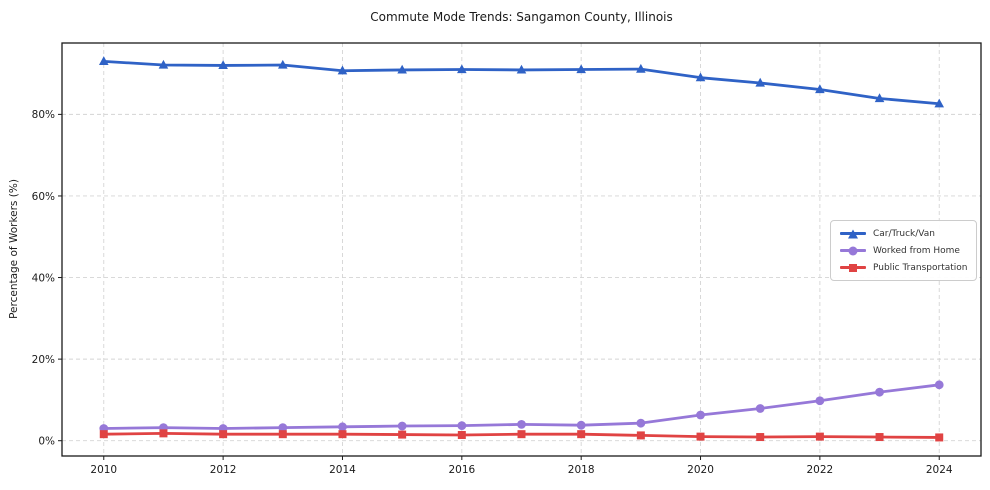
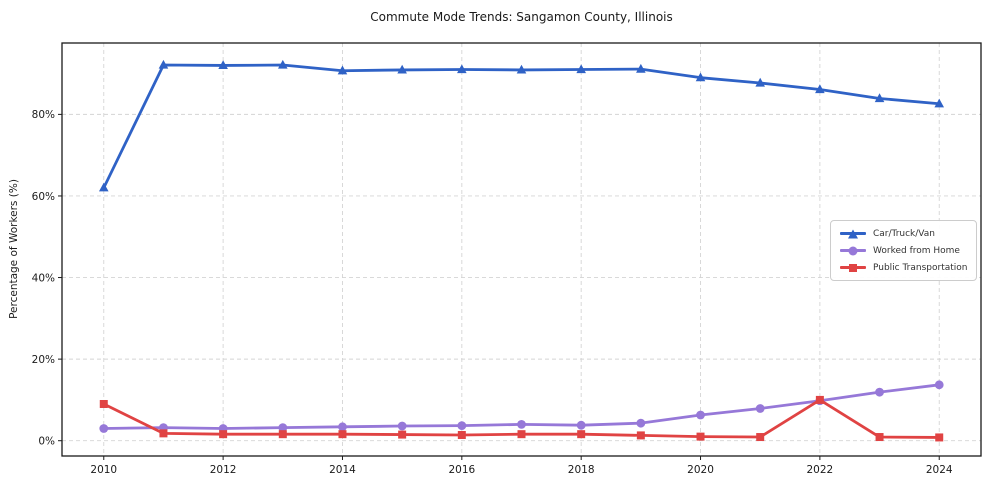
Car/Truck/Van/2010: 93% -> 62%
Public Transportation/2010: 2% -> 9%
Public Transportation/2022: 1% -> 10%
